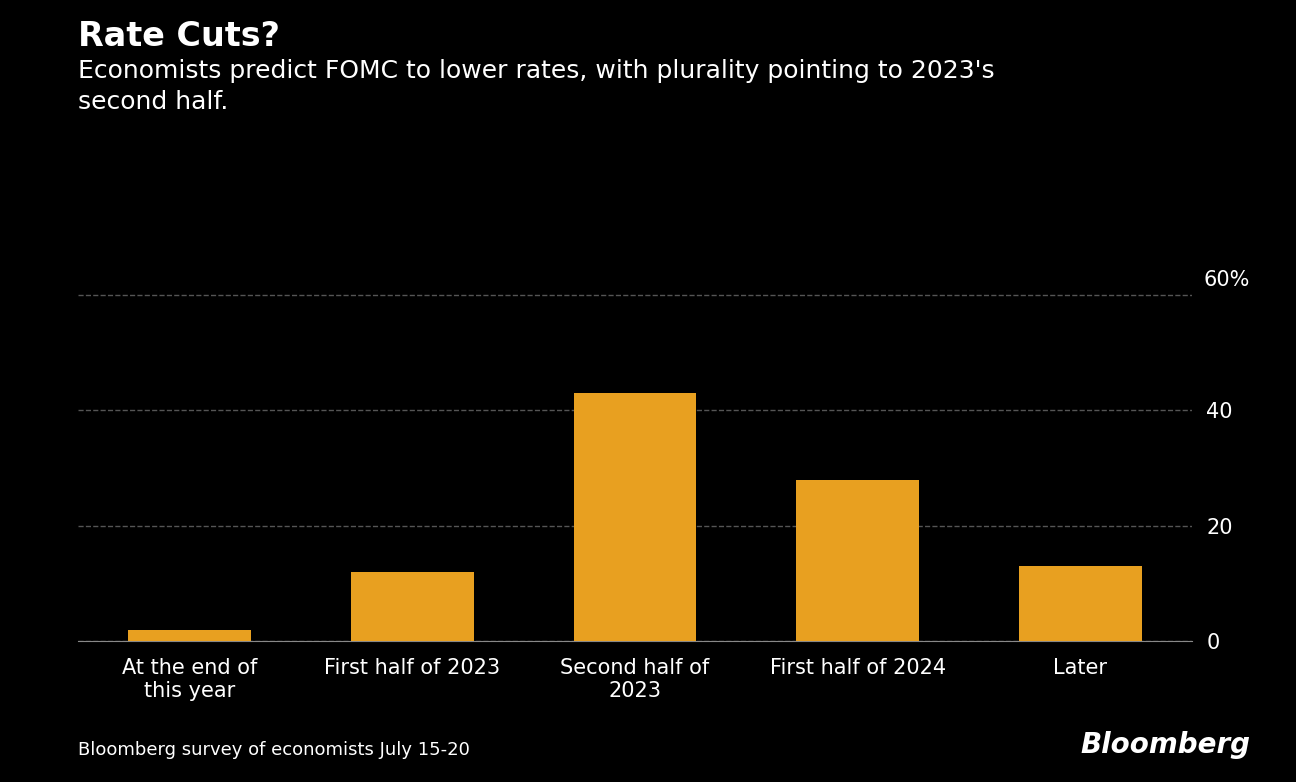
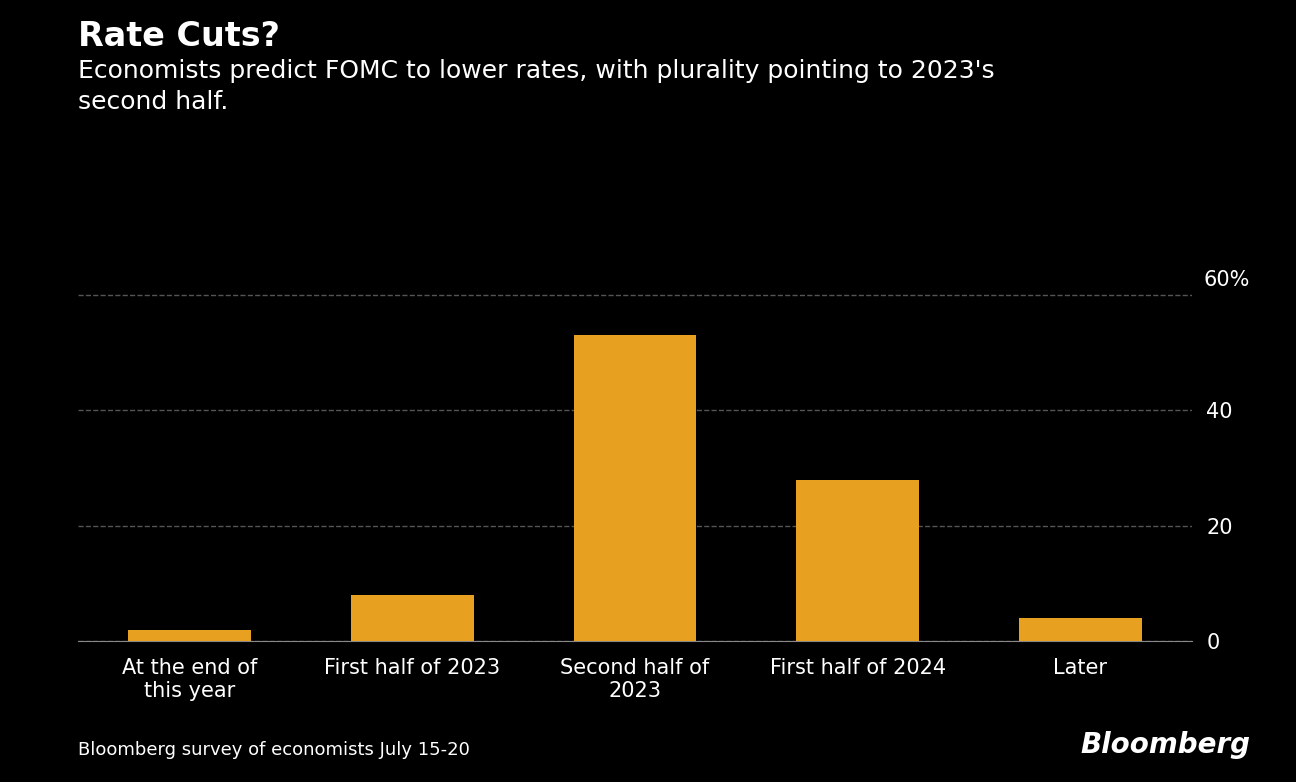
First half of 2023: 12 -> 8
Second half of 2023: 43 -> 53
Later: 13 -> 4
